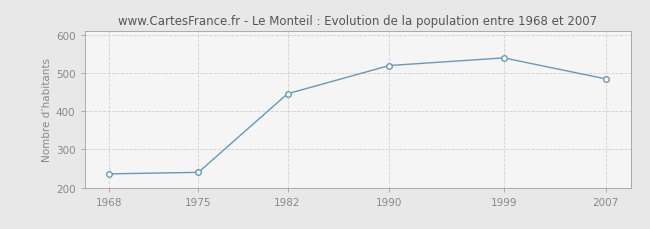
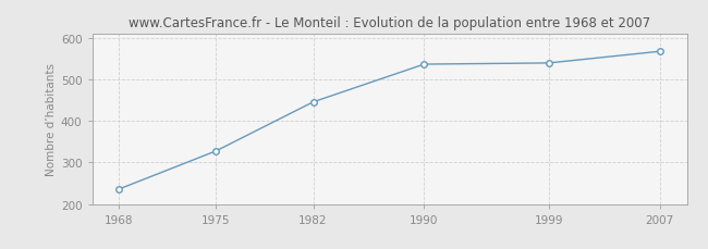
1975: 240 -> 328
1990: 520 -> 537
2007: 485 -> 568
